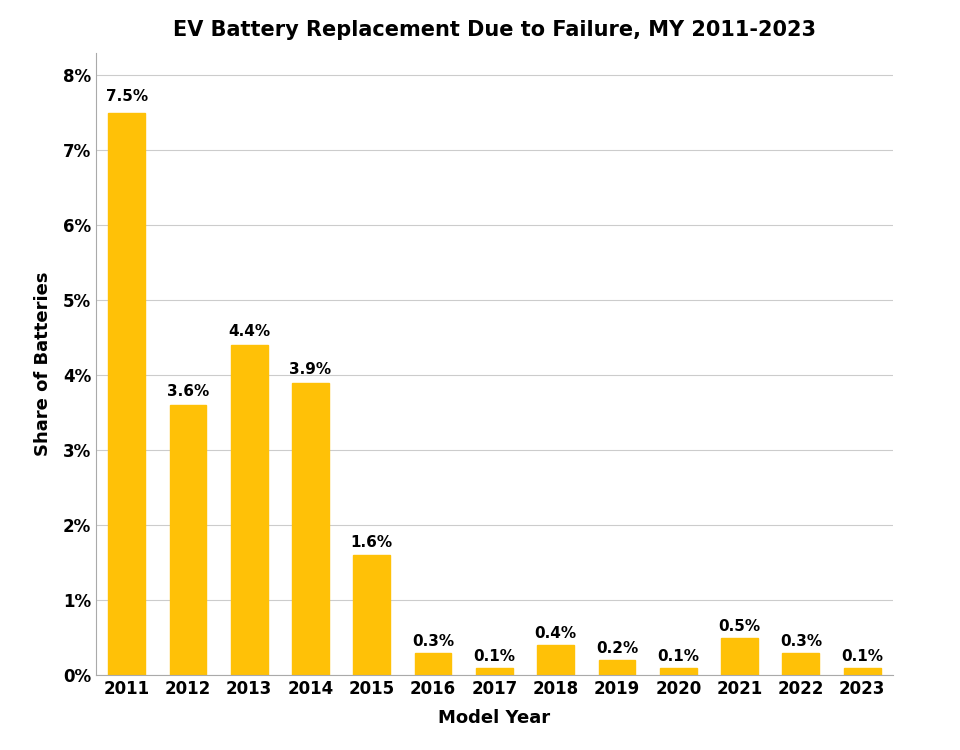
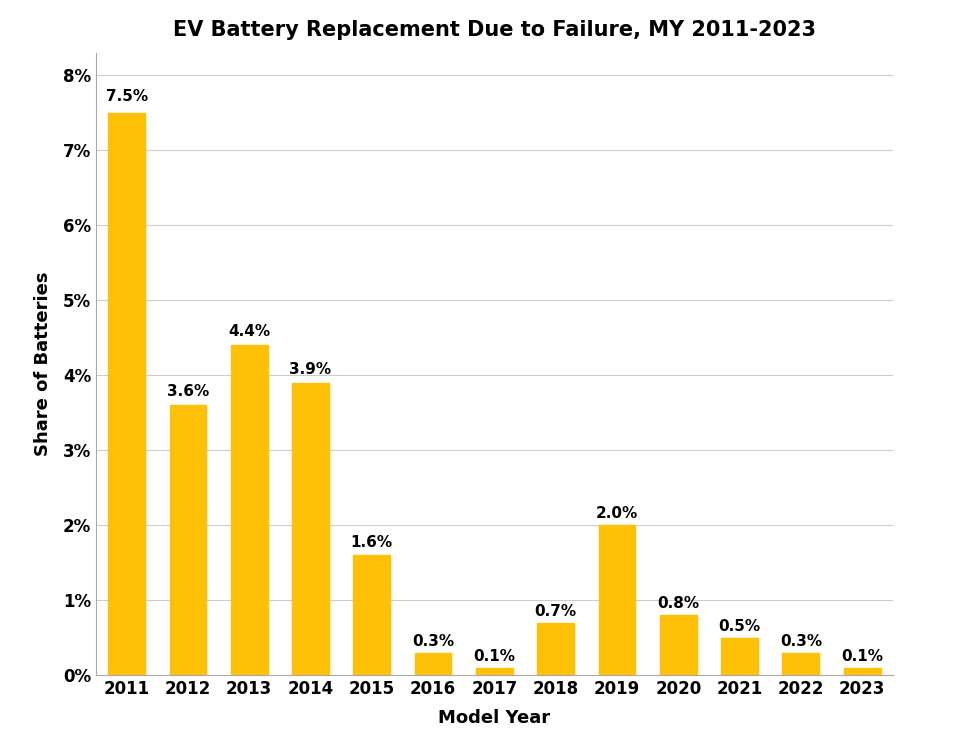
2018: 0.4% -> 0.7%
2019: 0.2% -> 2.0%
2020: 0.1% -> 0.8%
